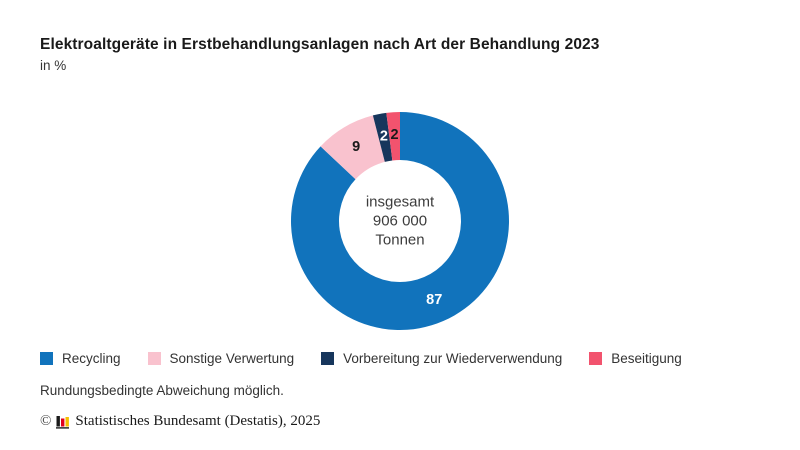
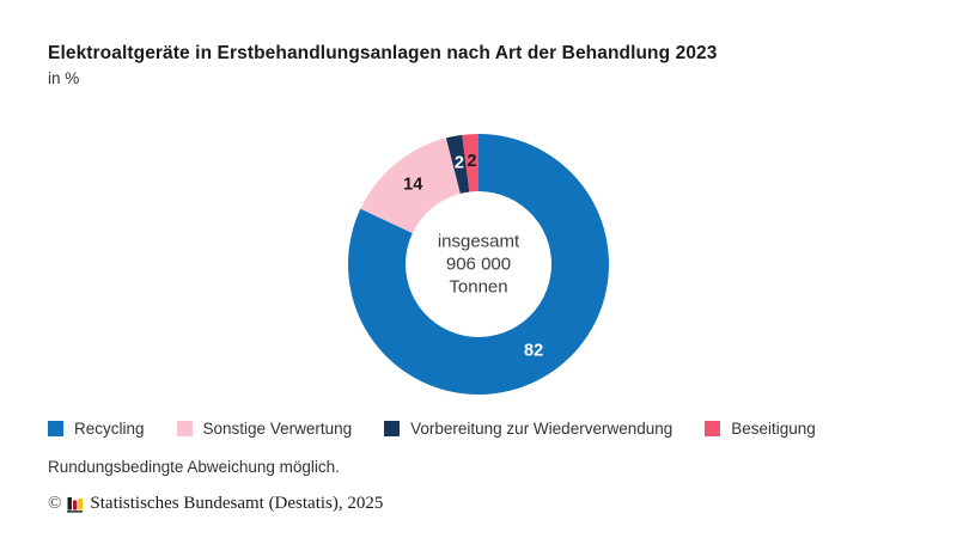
Recycling: 87 -> 82
Sonstige Verwertung: 9 -> 14
